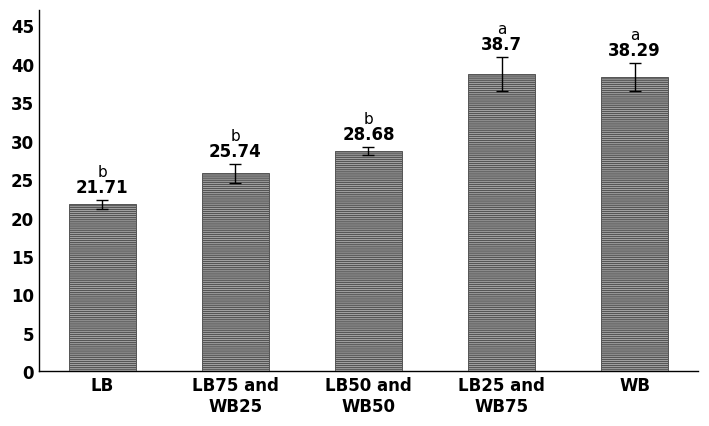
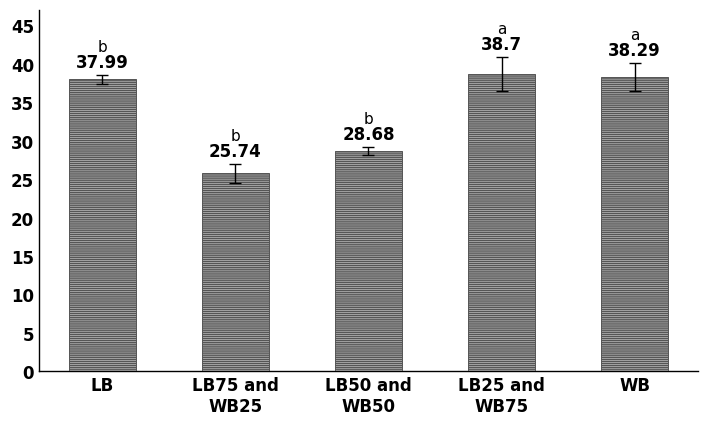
LB: 21.71 -> 37.99
